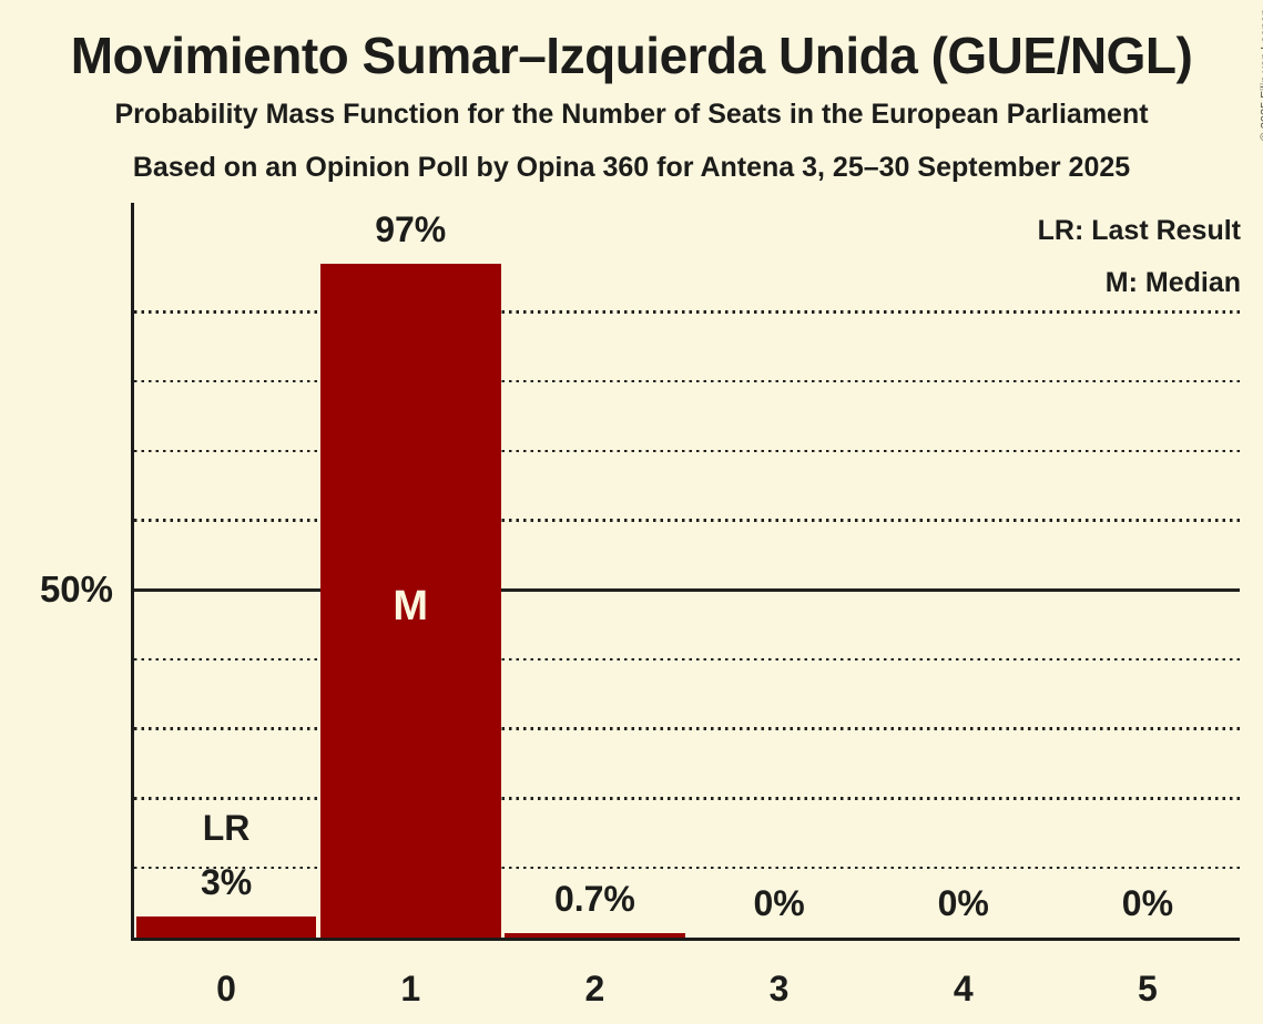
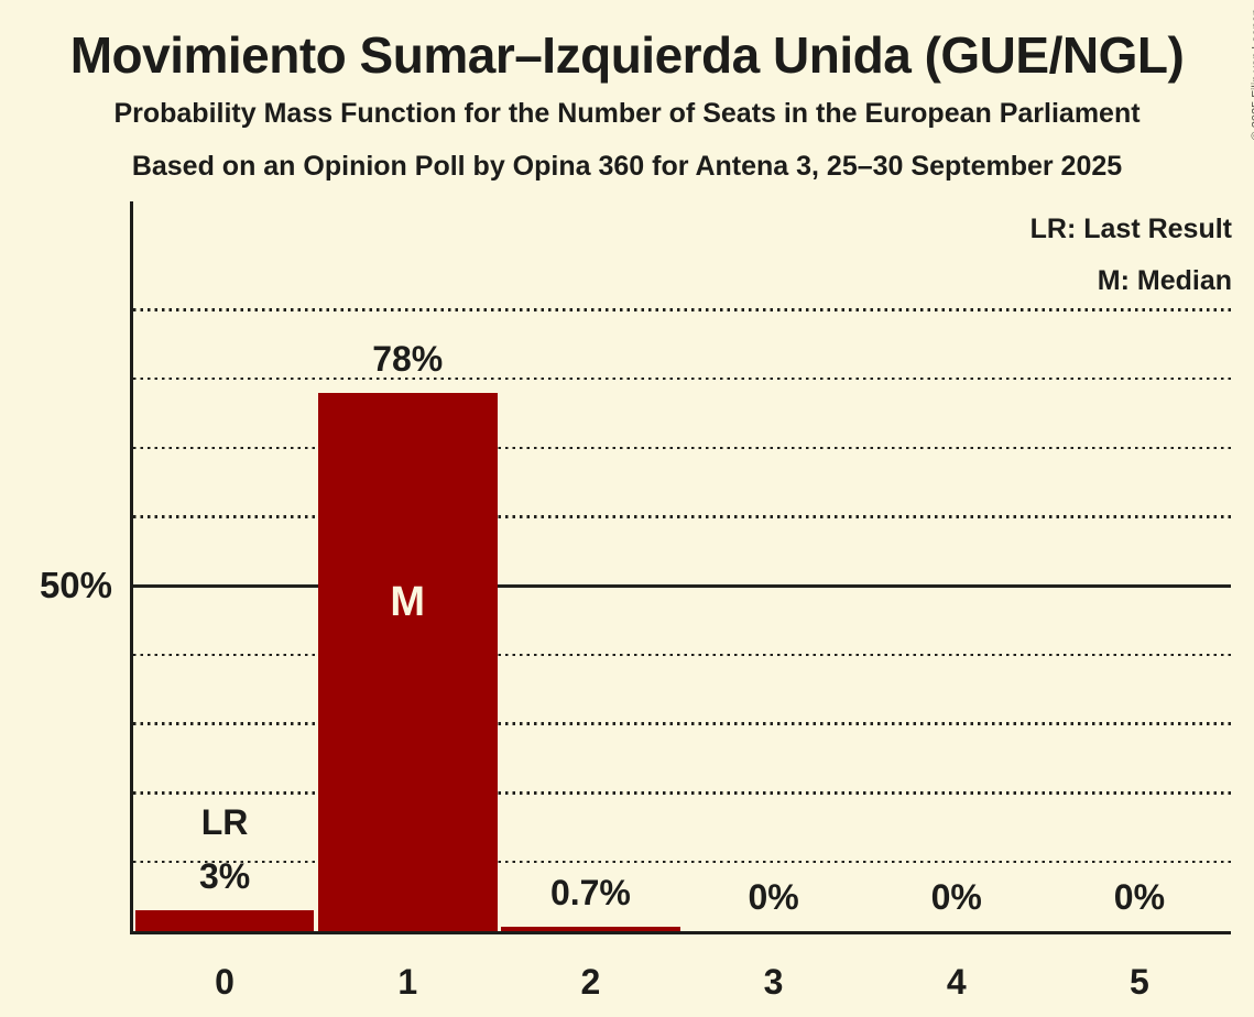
1: 97% -> 78%
